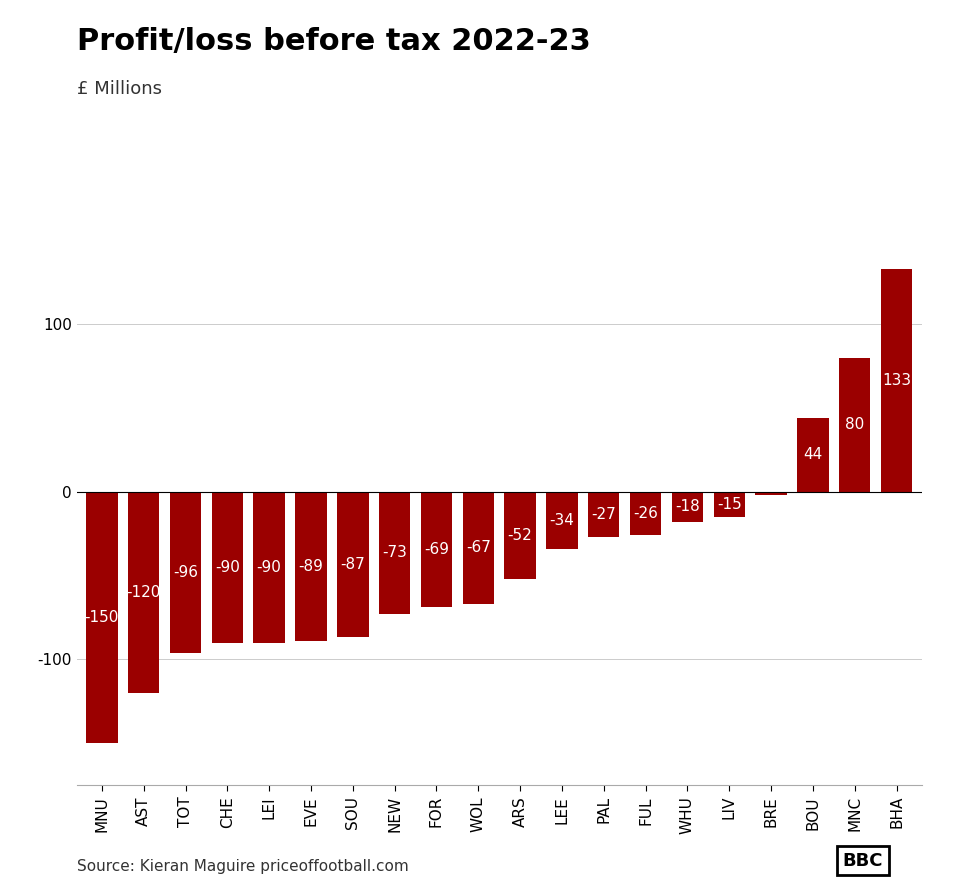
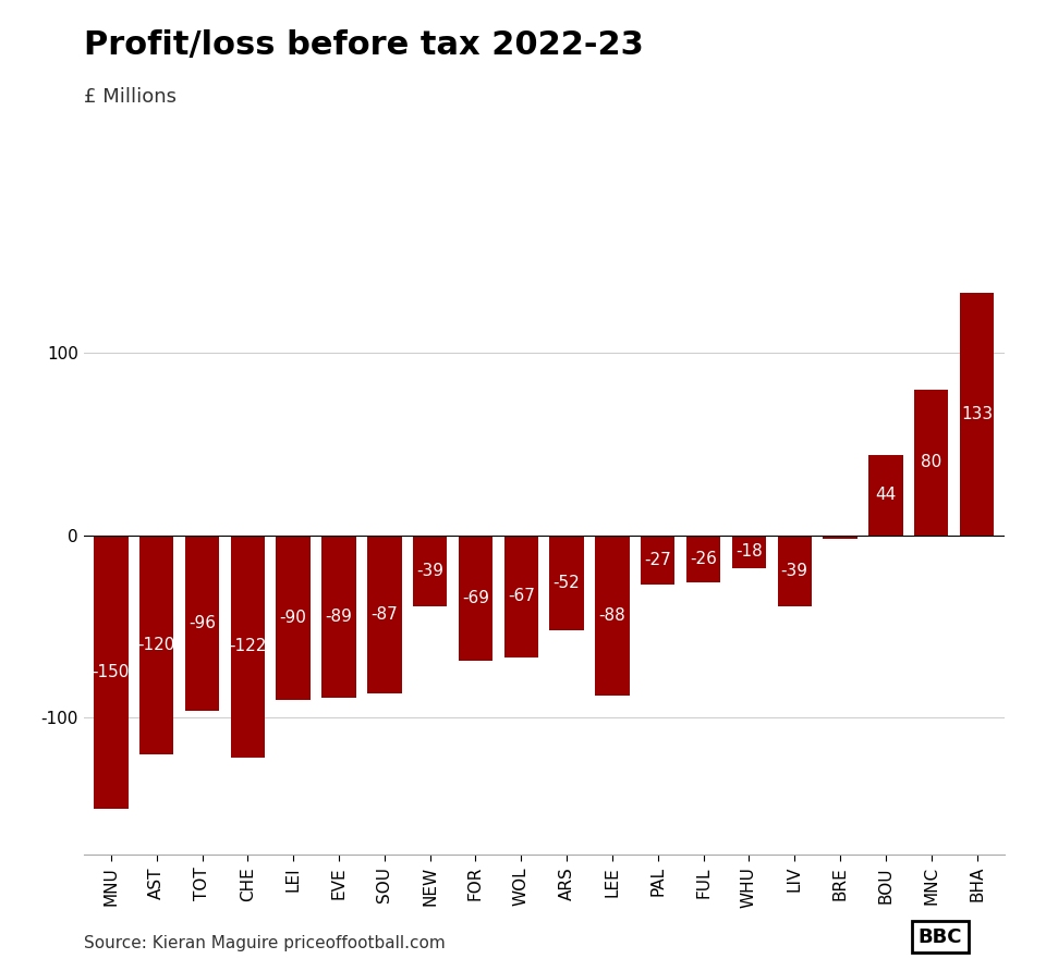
CHE: -90 -> -122
NEW: -73 -> -39
LEE: -34 -> -88
LIV: -15 -> -39
